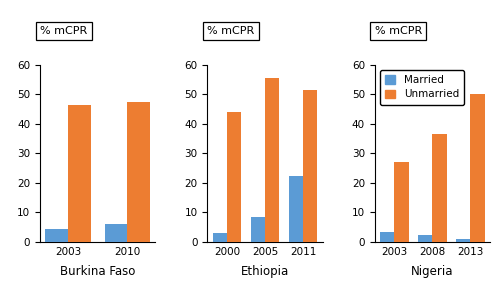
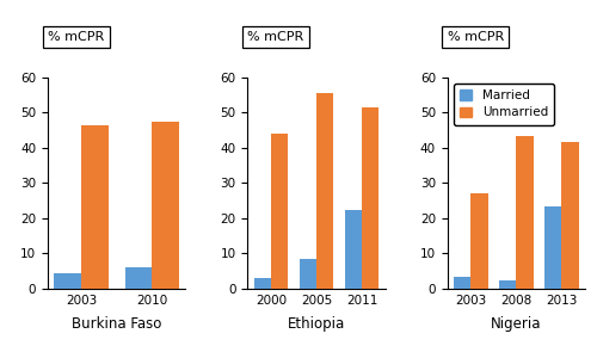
Unmarried/2008: 36.5 -> 43.5
Married/2013: 1.0 -> 23.5
Unmarried/2013: 50.0 -> 41.5
